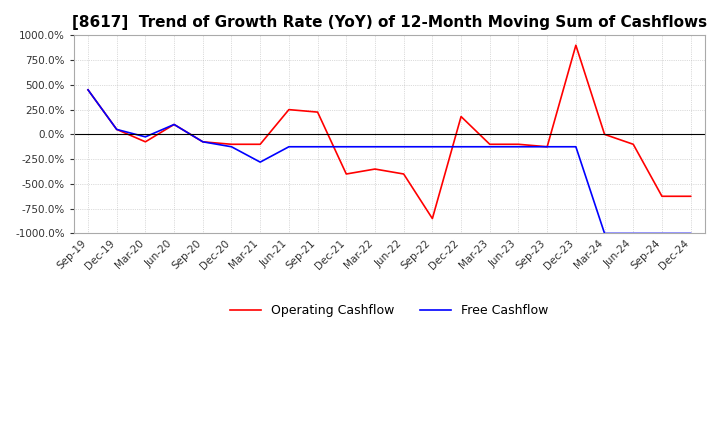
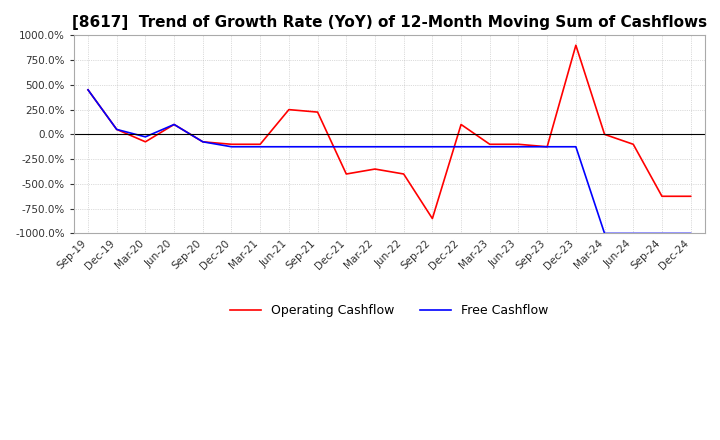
Free Cashflow/Mar-21: -280% -> -120%
Operating Cashflow/Dec-22: 180% -> 100%
